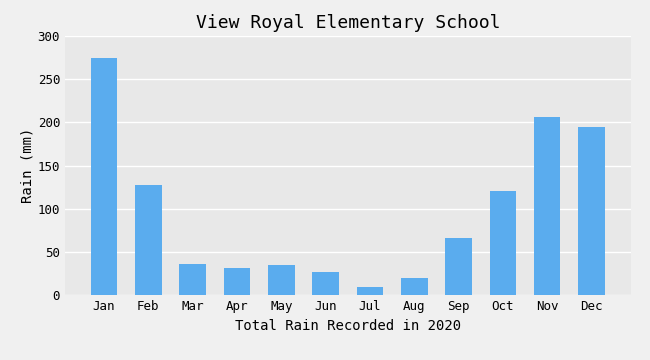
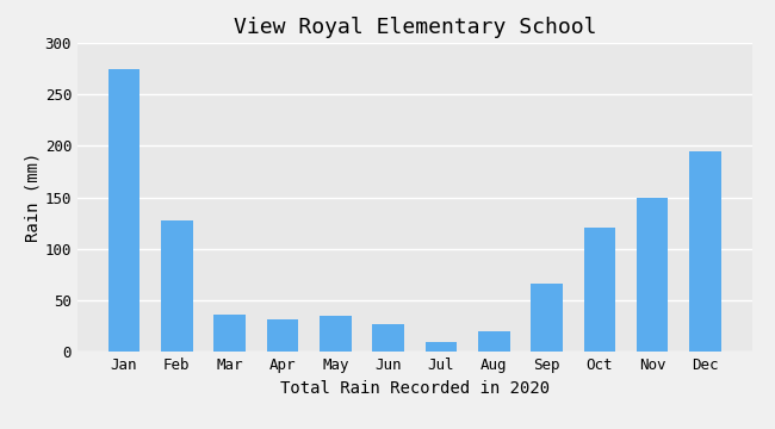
Nov: 206 -> 150
